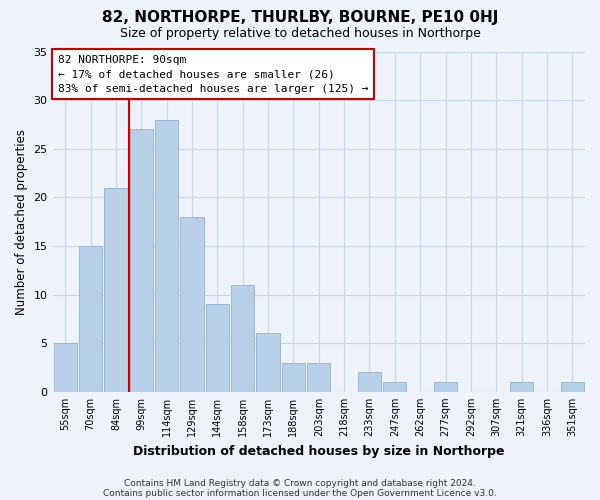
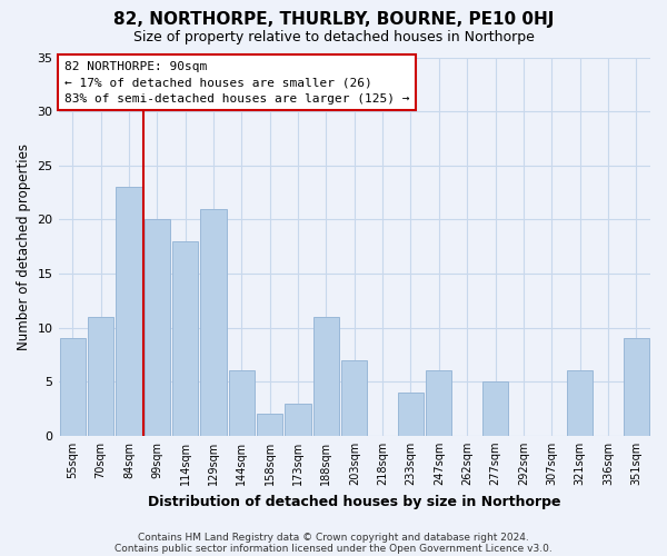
55sqm: 5 -> 9
70sqm: 15 -> 11
84sqm: 21 -> 23
99sqm: 27 -> 20
114sqm: 28 -> 18
129sqm: 18 -> 21
144sqm: 9 -> 6
158sqm: 11 -> 2
173sqm: 6 -> 3
188sqm: 3 -> 11
203sqm: 3 -> 7
233sqm: 2 -> 4
247sqm: 1 -> 6
277sqm: 1 -> 5
321sqm: 1 -> 6
351sqm: 1 -> 9
